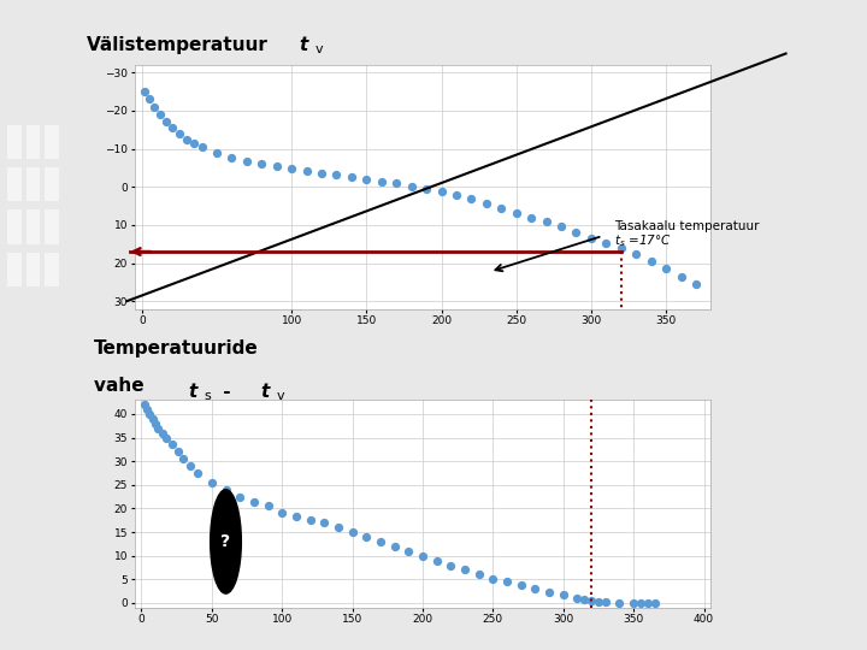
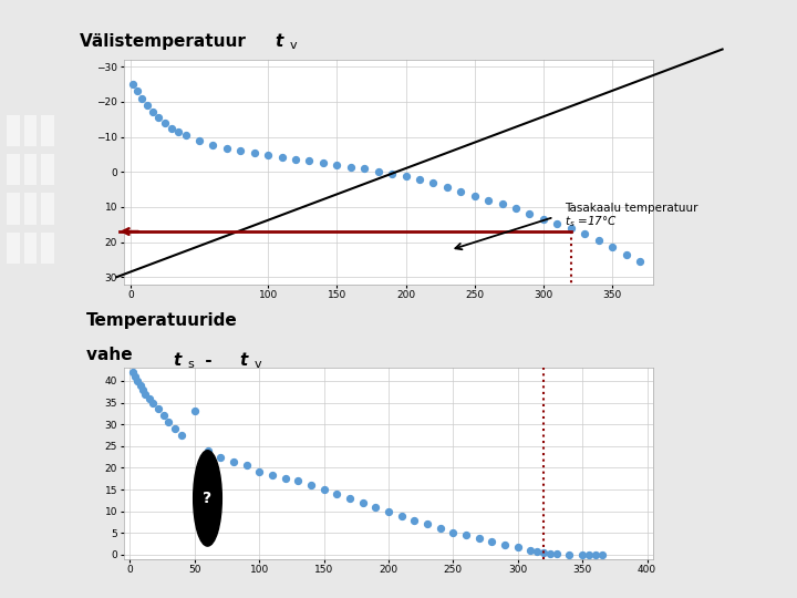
50: 25.5 -> 33.0
